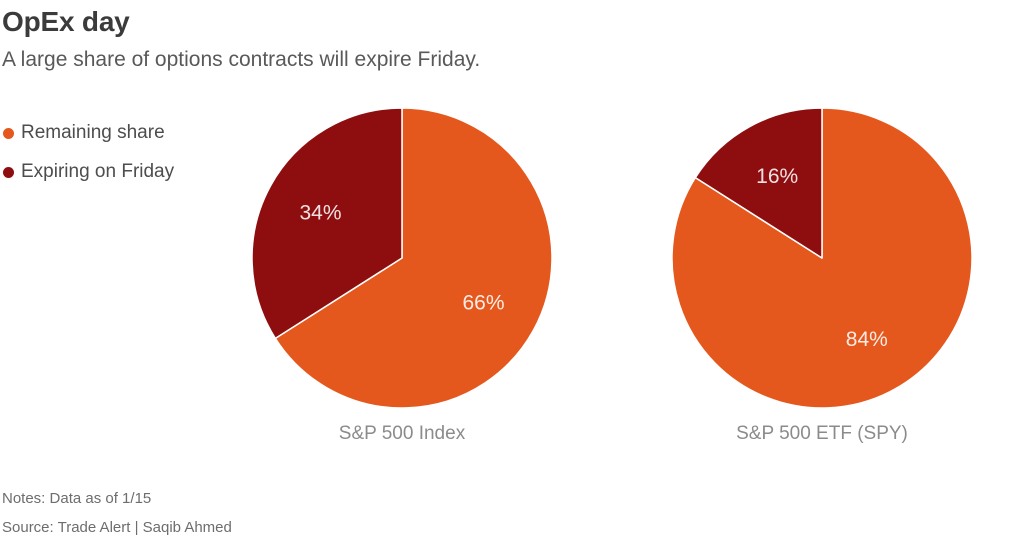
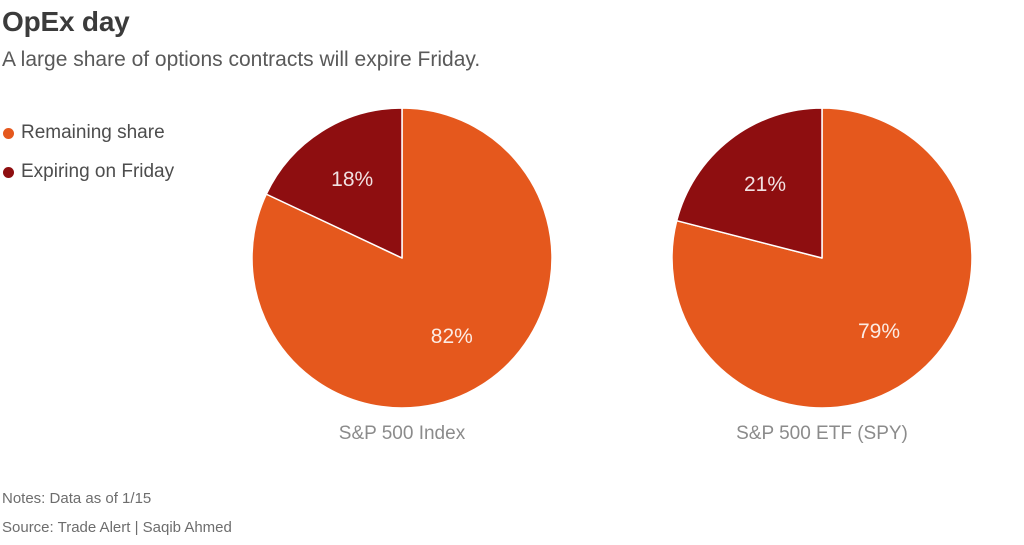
S&P 500 Index/Remaining share: 66% -> 82%
S&P 500 Index/Expiring on Friday: 34% -> 18%
S&P 500 ETF (SPY)/Remaining share: 84% -> 79%
S&P 500 ETF (SPY)/Expiring on Friday: 16% -> 21%
